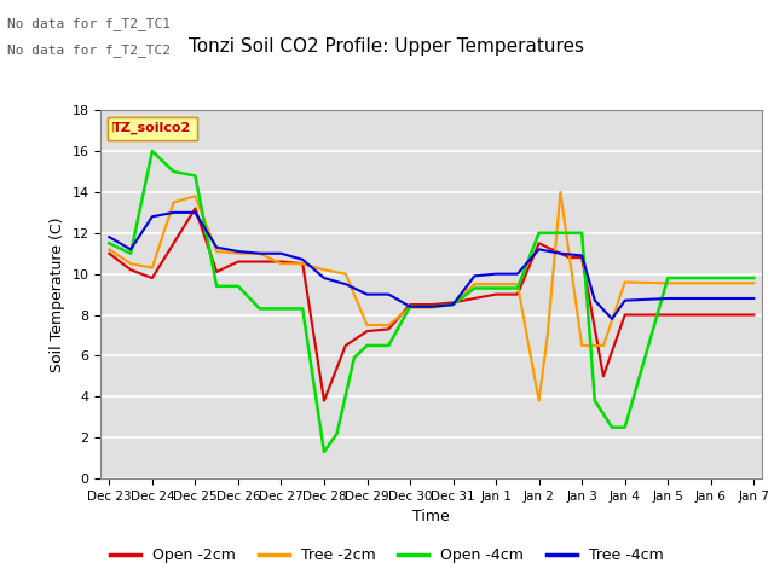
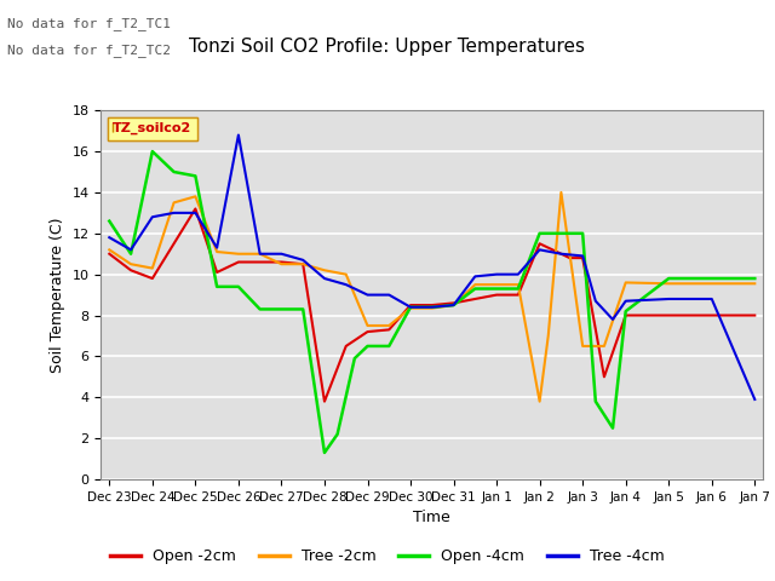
Open -4cm/Dec 23: 11.5 -> 12.6
Tree -4cm/Dec 26: 11.1 -> 16.8
Open -4cm/Jan 4: 2.5 -> 8.2
Tree -4cm/Jan 7: 8.8 -> 3.9
